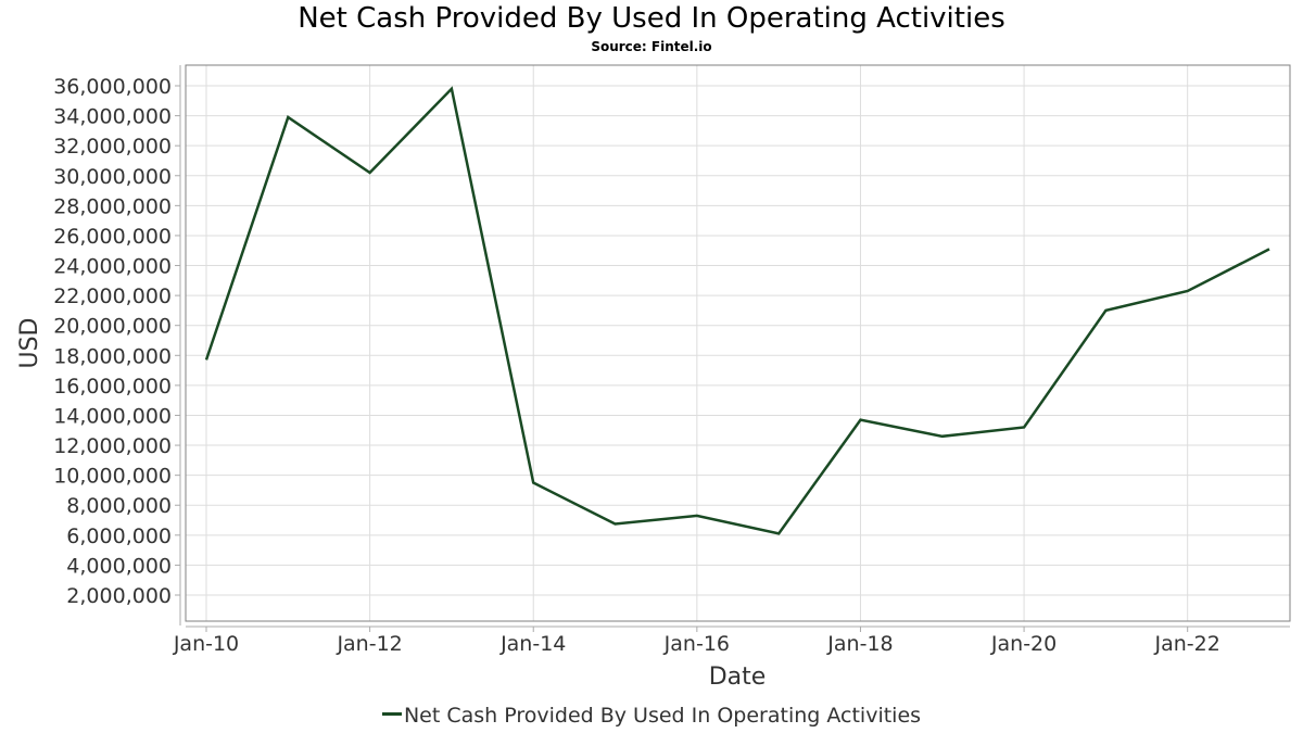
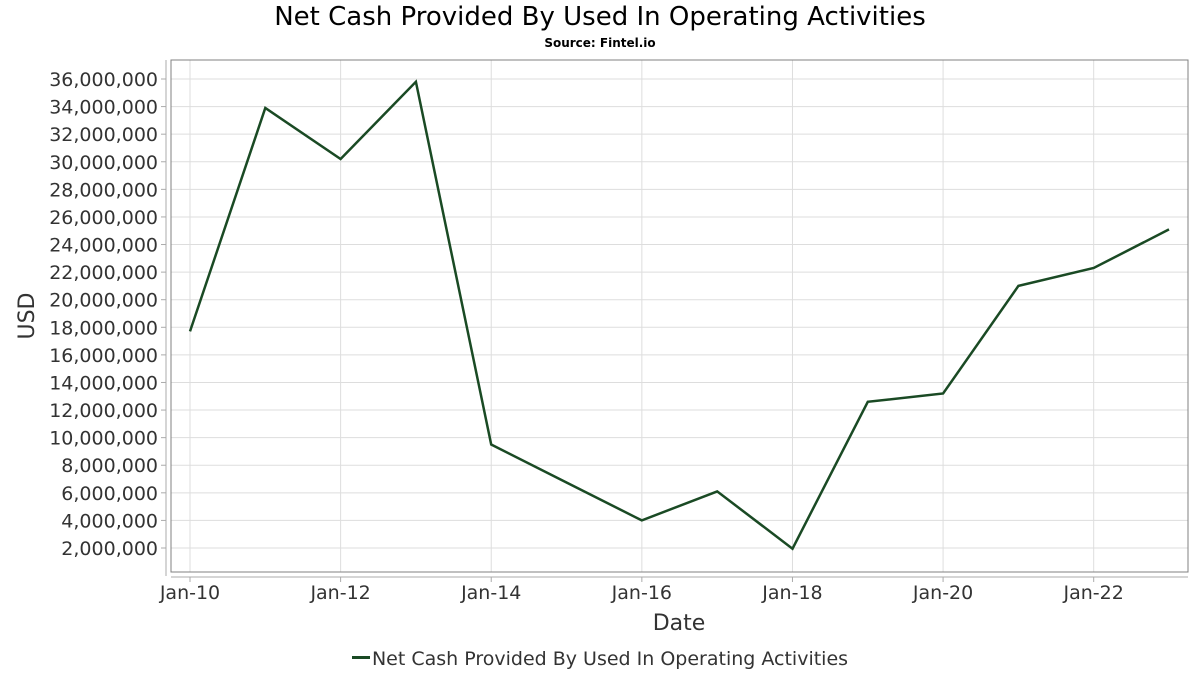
Jan-16: 7300000 -> 4000000
Jan-18: 13700000 -> 2000000
